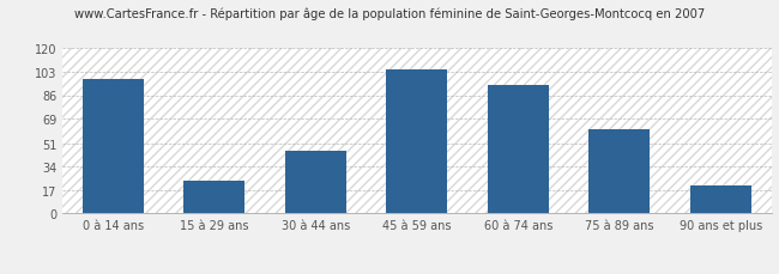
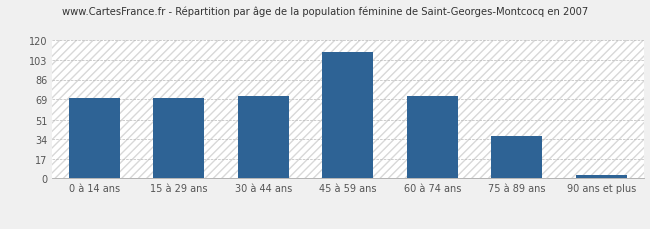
0 à 14 ans: 98 -> 70
15 à 29 ans: 24 -> 70
30 à 44 ans: 46 -> 72
45 à 59 ans: 105 -> 110
60 à 74 ans: 93 -> 72
75 à 89 ans: 61 -> 37
90 ans et plus: 20 -> 3
